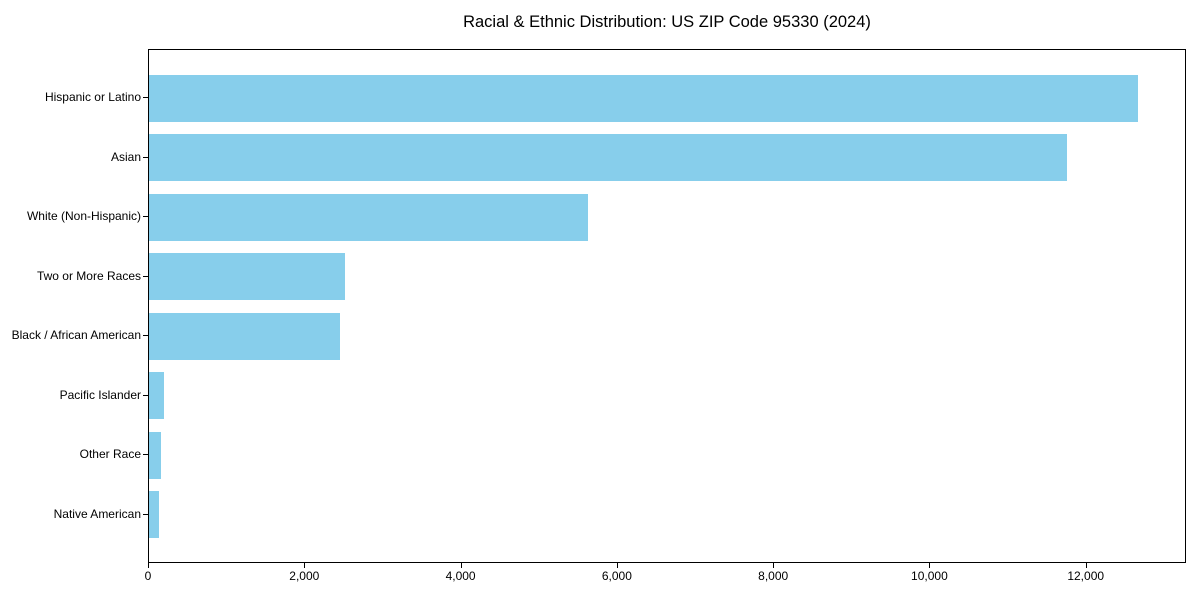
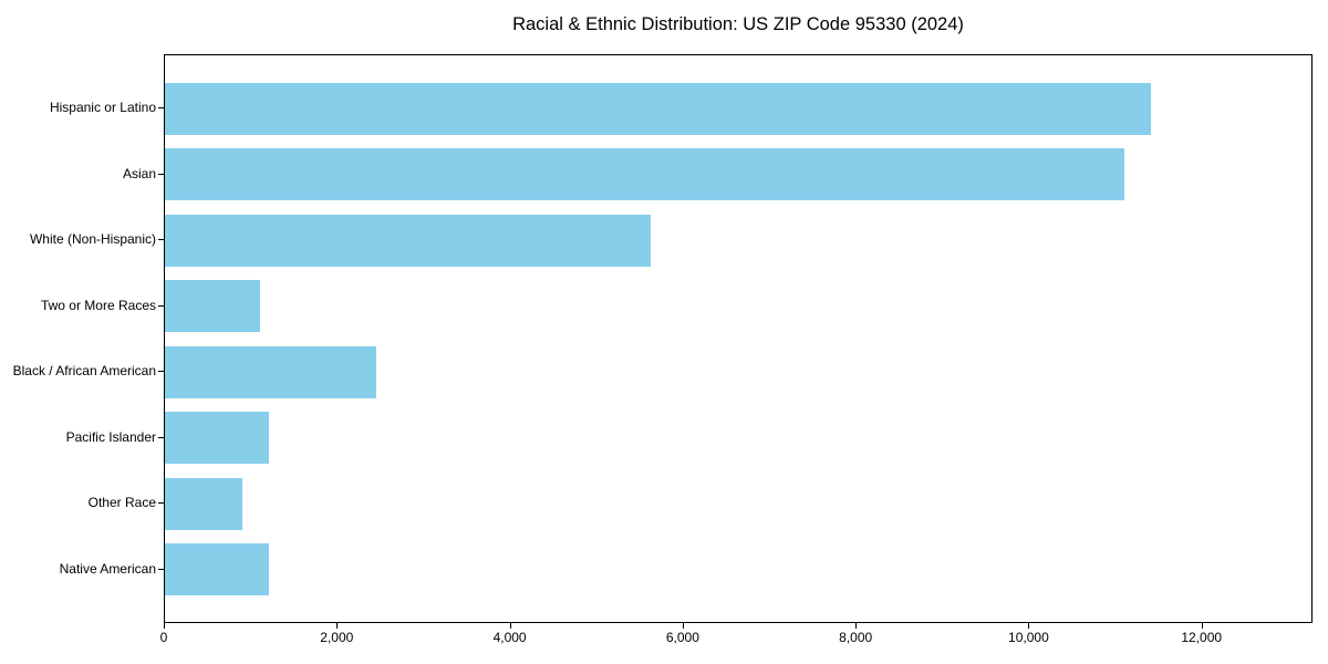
Hispanic or Latino: 12600 -> 11400
Asian: 11800 -> 11100
Two or More Races: 2500 -> 1100
Pacific Islander: 200 -> 1200
Other Race: 200 -> 900
Native American: 100 -> 1200
